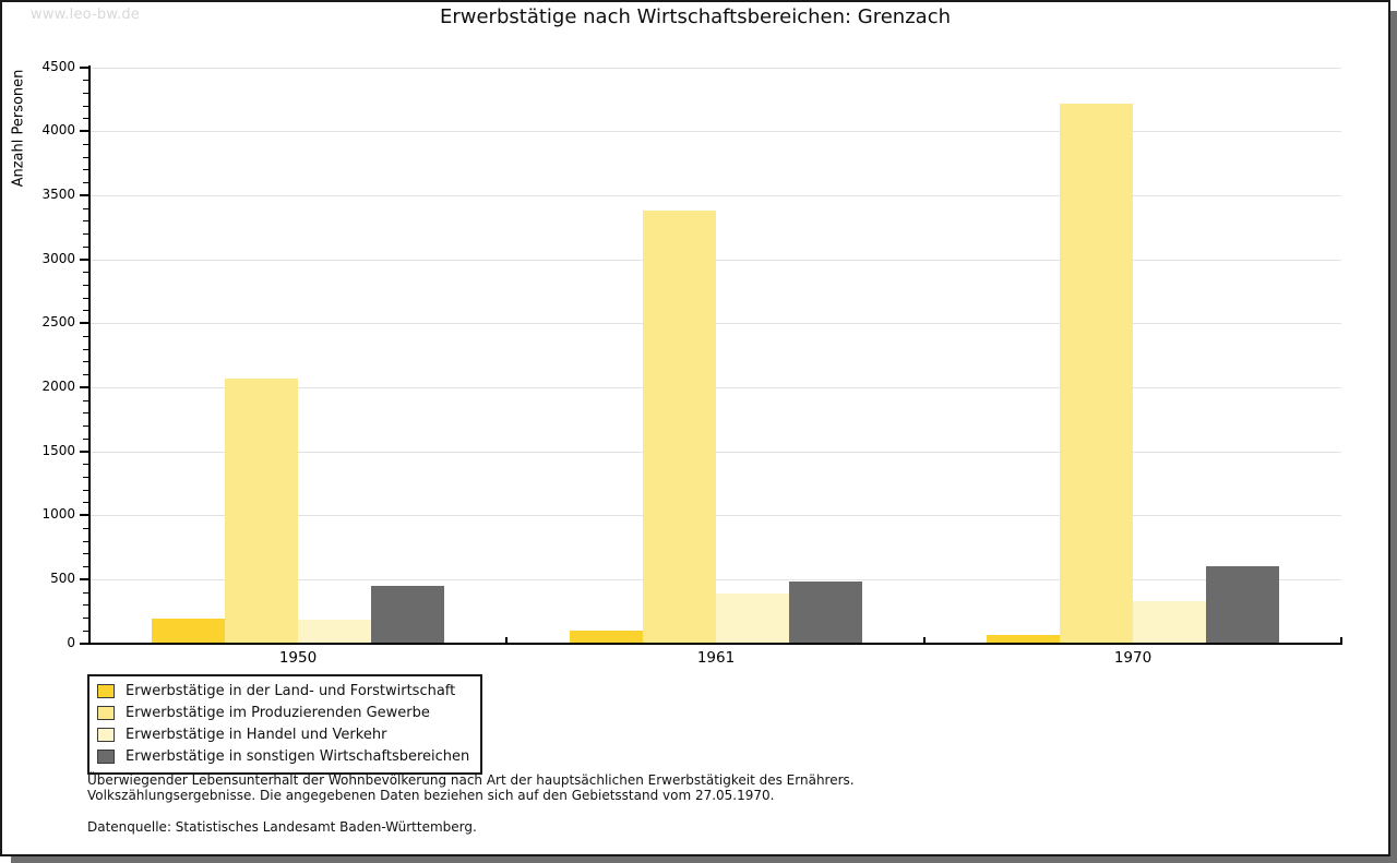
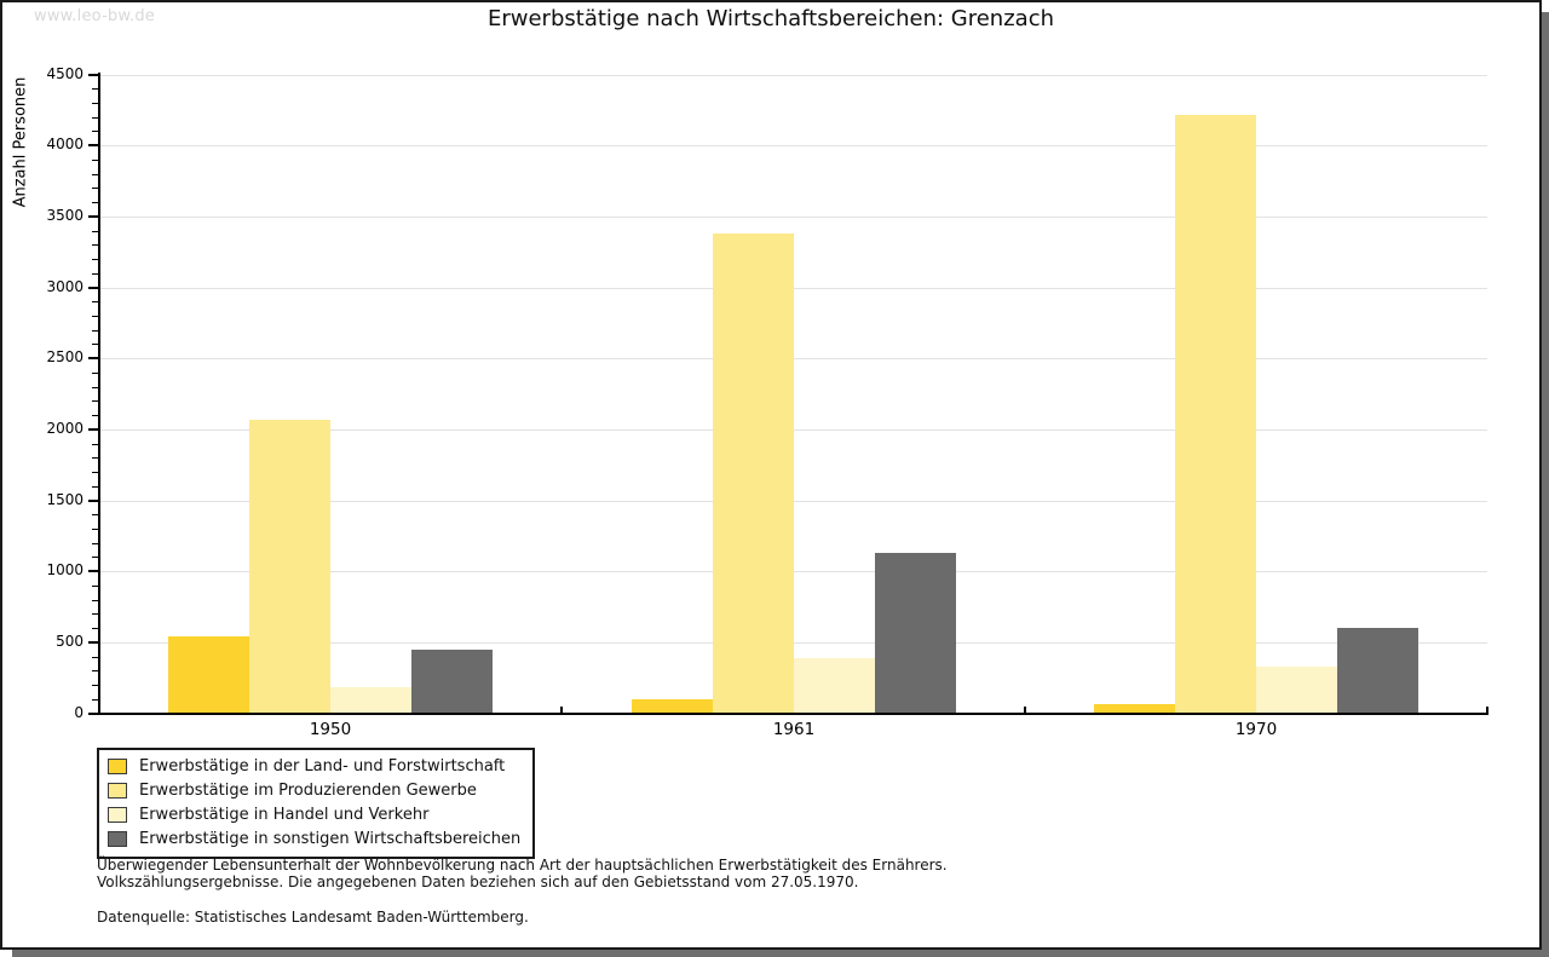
Erwerbstätige in der Land- und Forstwirtschaft/1950: 190 -> 540
Erwerbstätige in sonstigen Wirtschaftsbereichen/1961: 480 -> 1130
